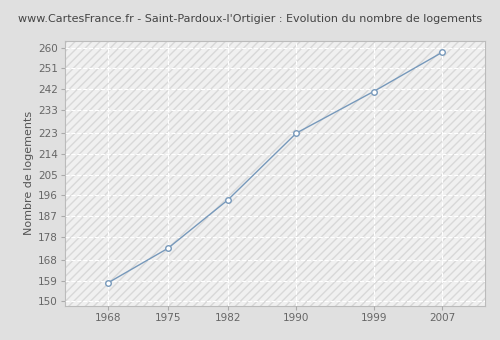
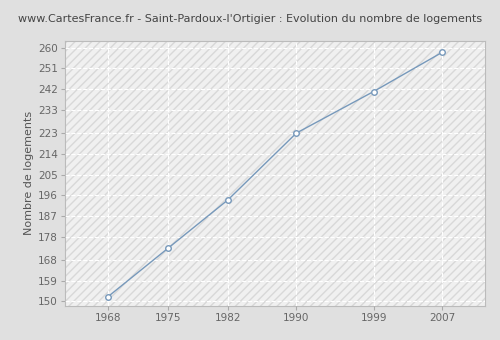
1968: 158 -> 152
